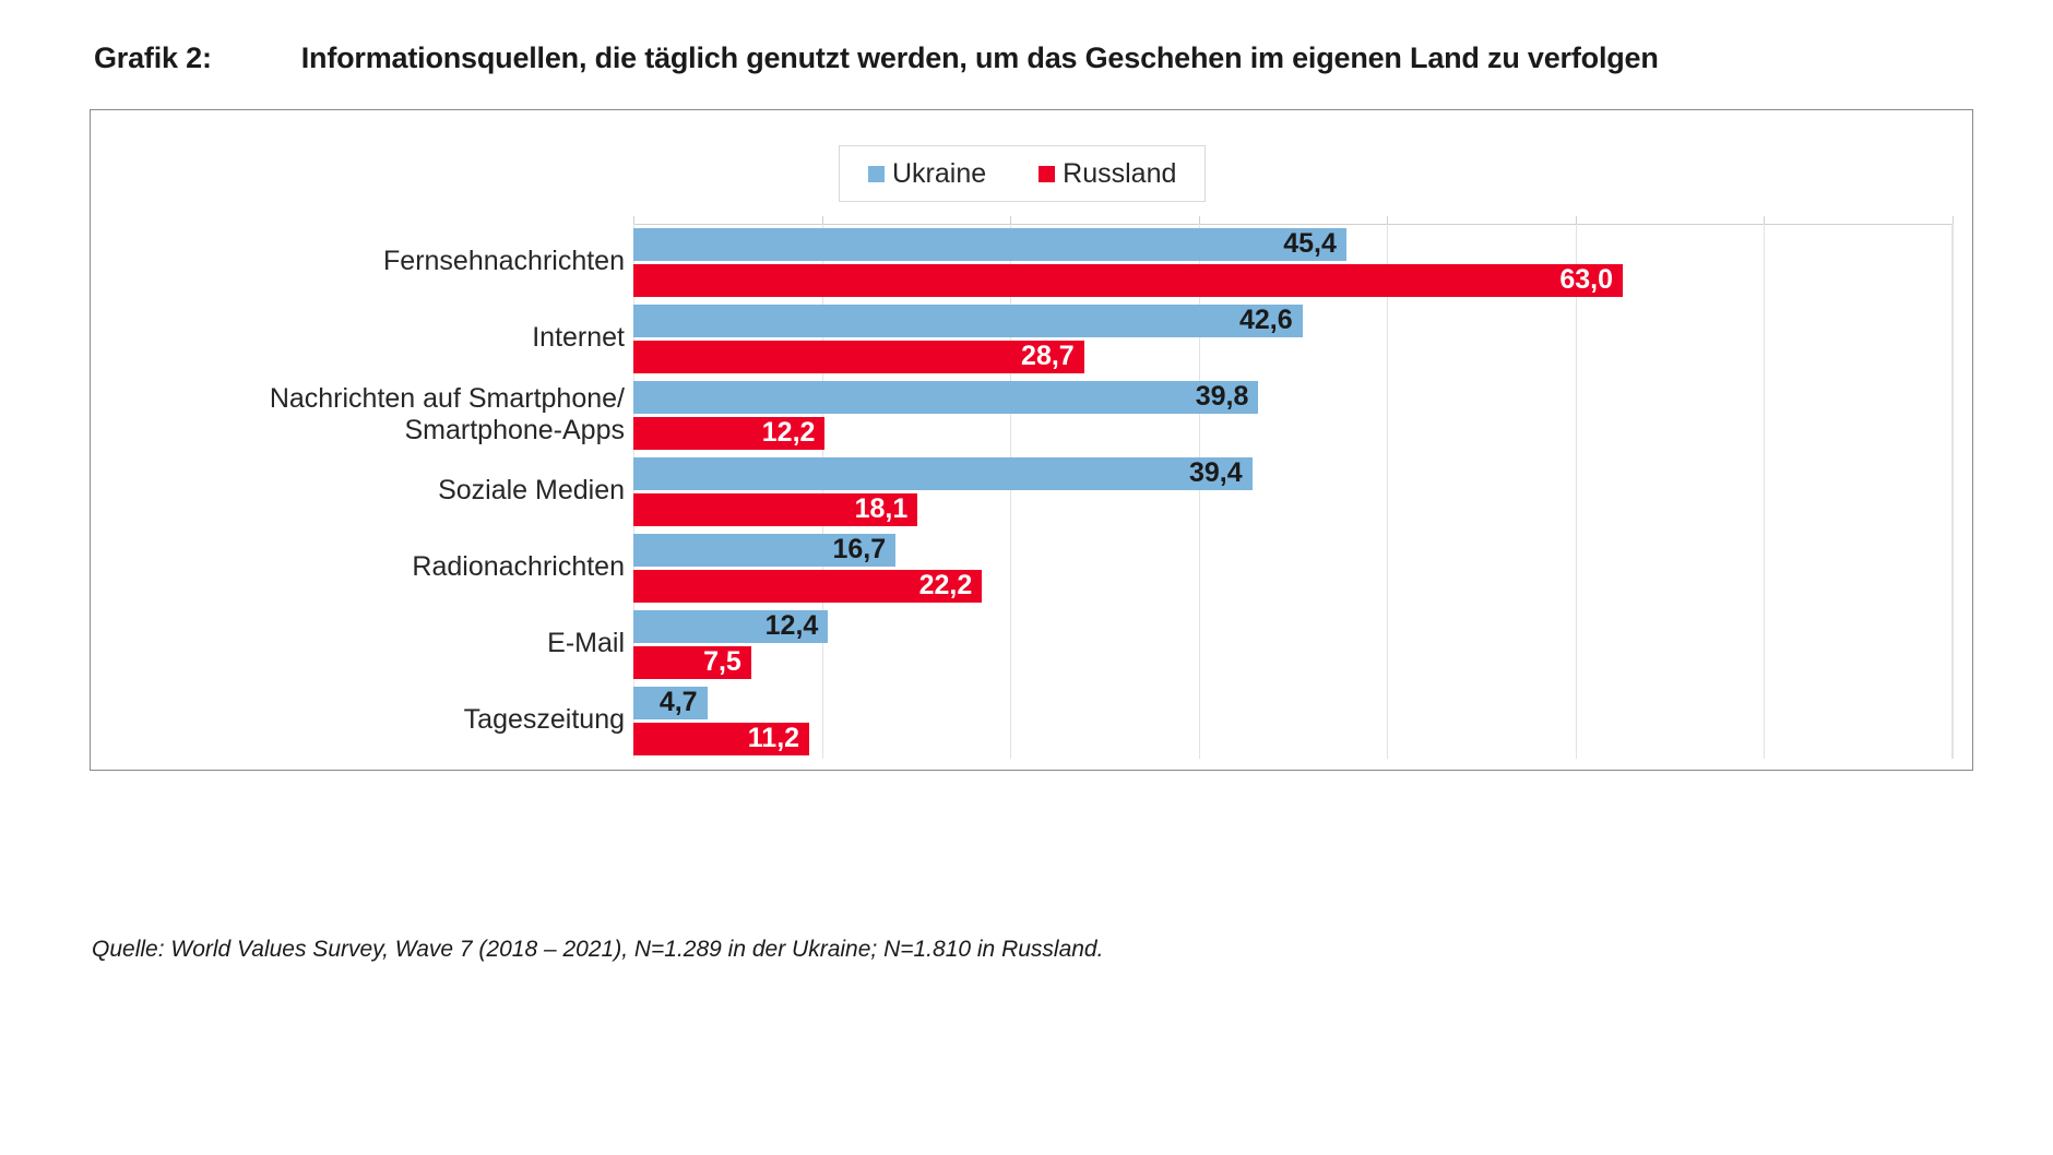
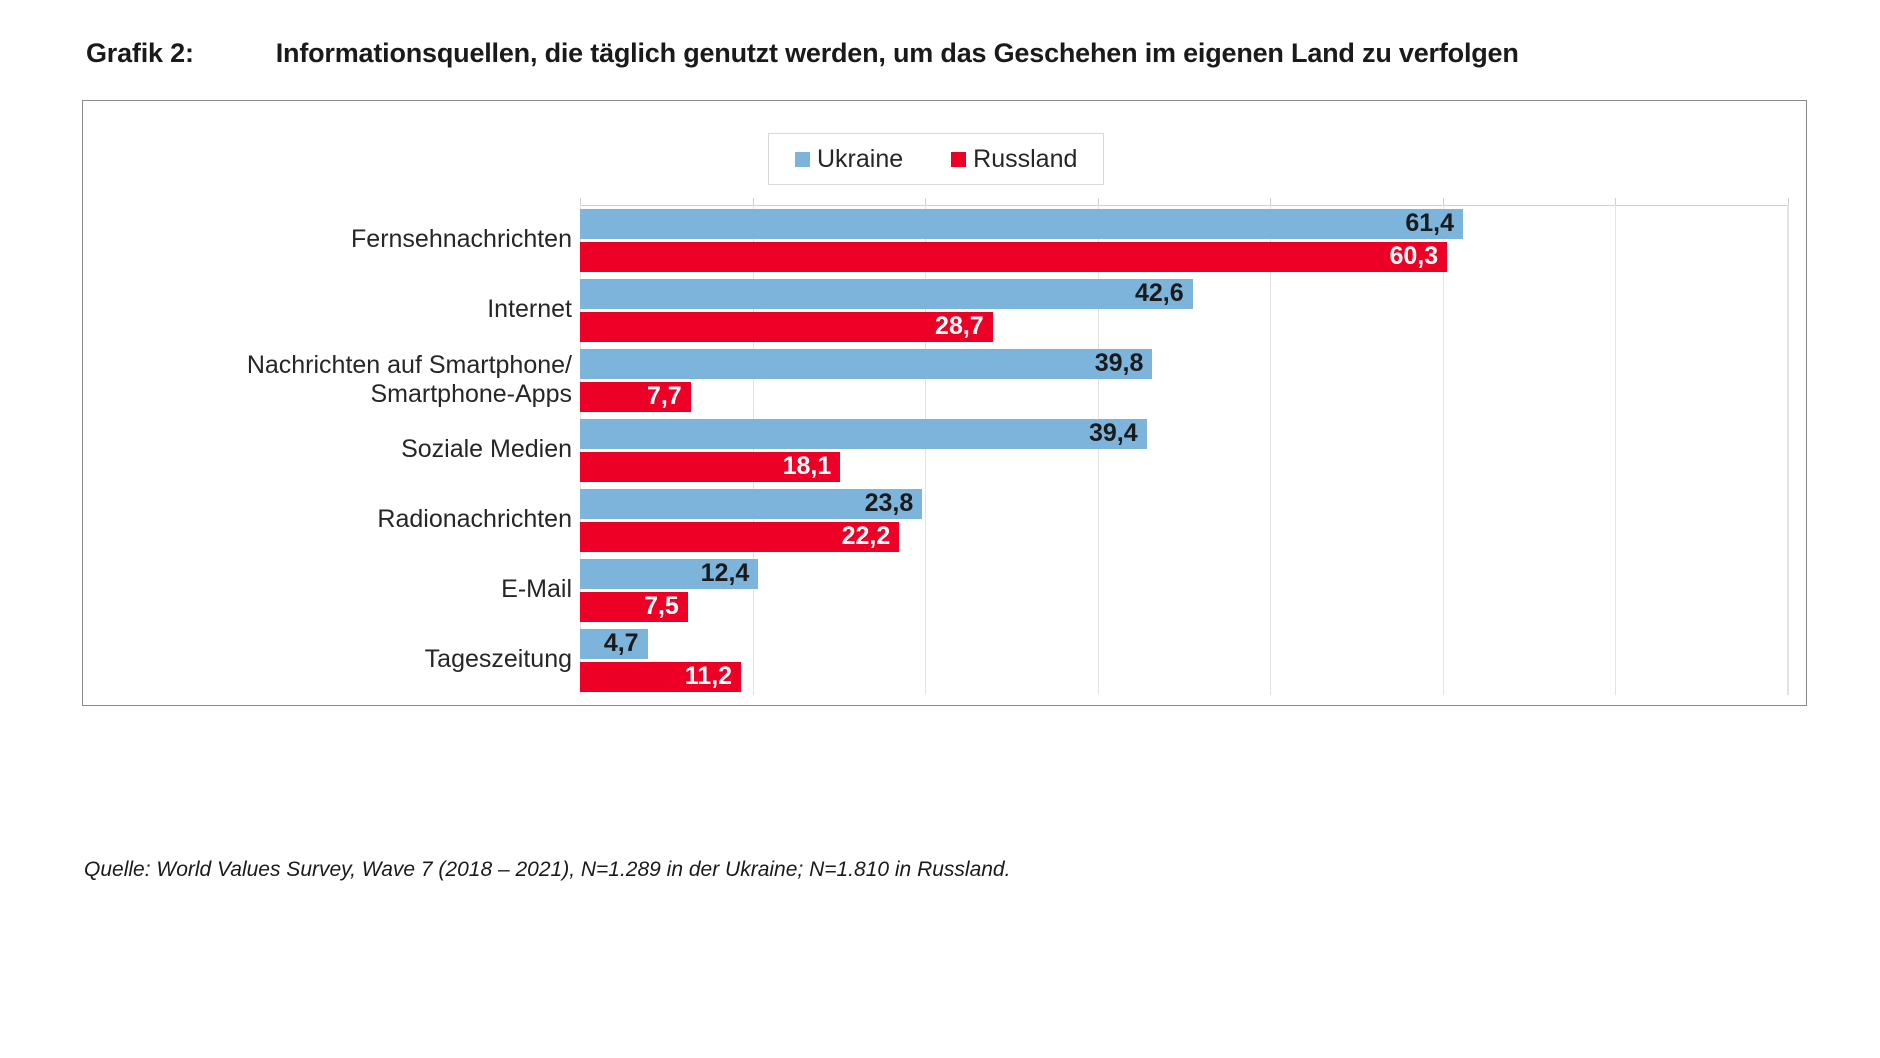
Ukraine/Fernsehnachrichten: 45,4 -> 61,4
Russland/Fernsehnachrichten: 63,0 -> 60,3
Russland/Nachrichten auf Smartphone/ Smartphone-Apps: 12,2 -> 7,7
Ukraine/Radionachrichten: 16,7 -> 23,8
